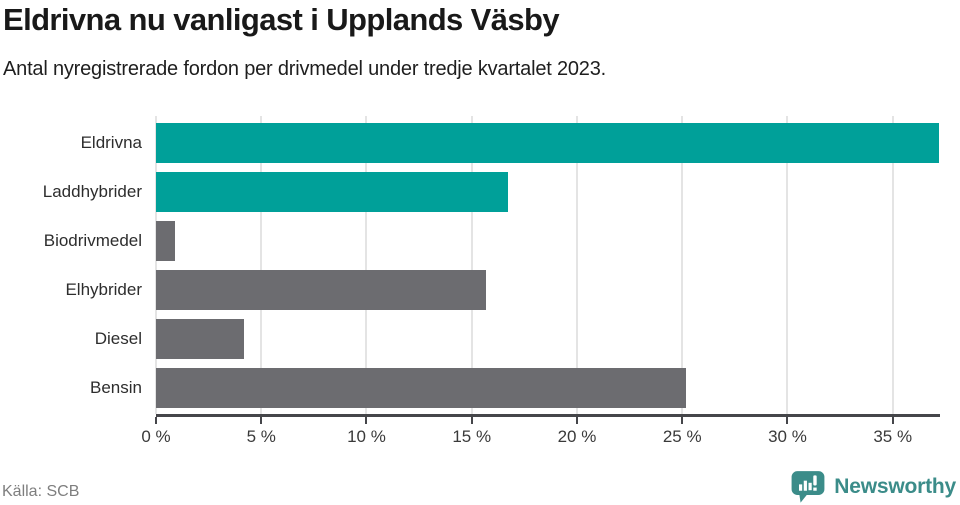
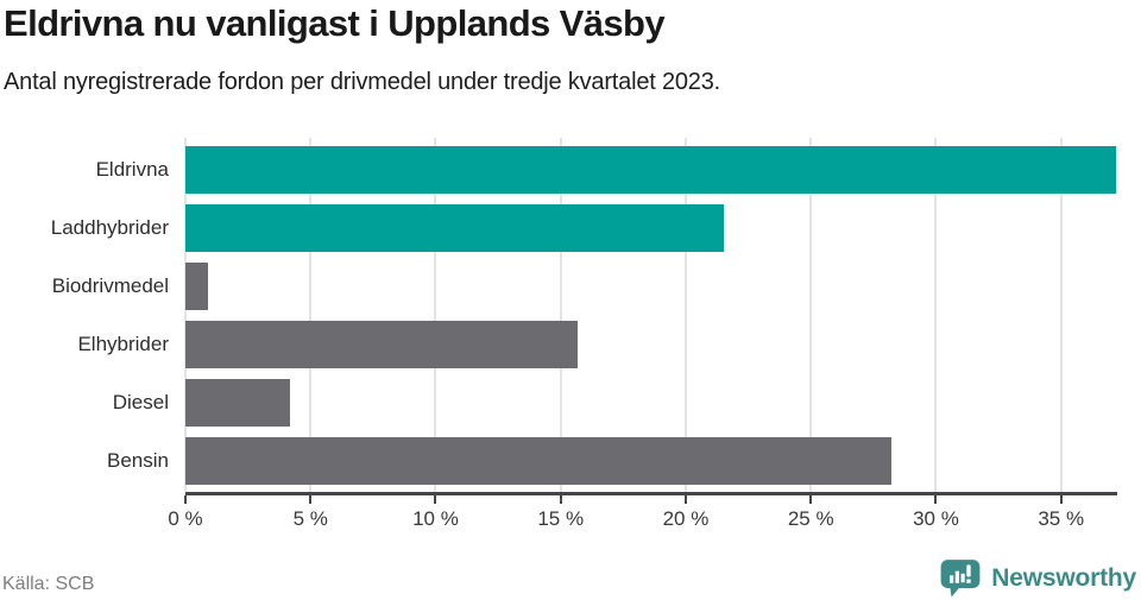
Laddhybrider: 16.7% -> 21.5%
Bensin: 25.2% -> 28.2%
